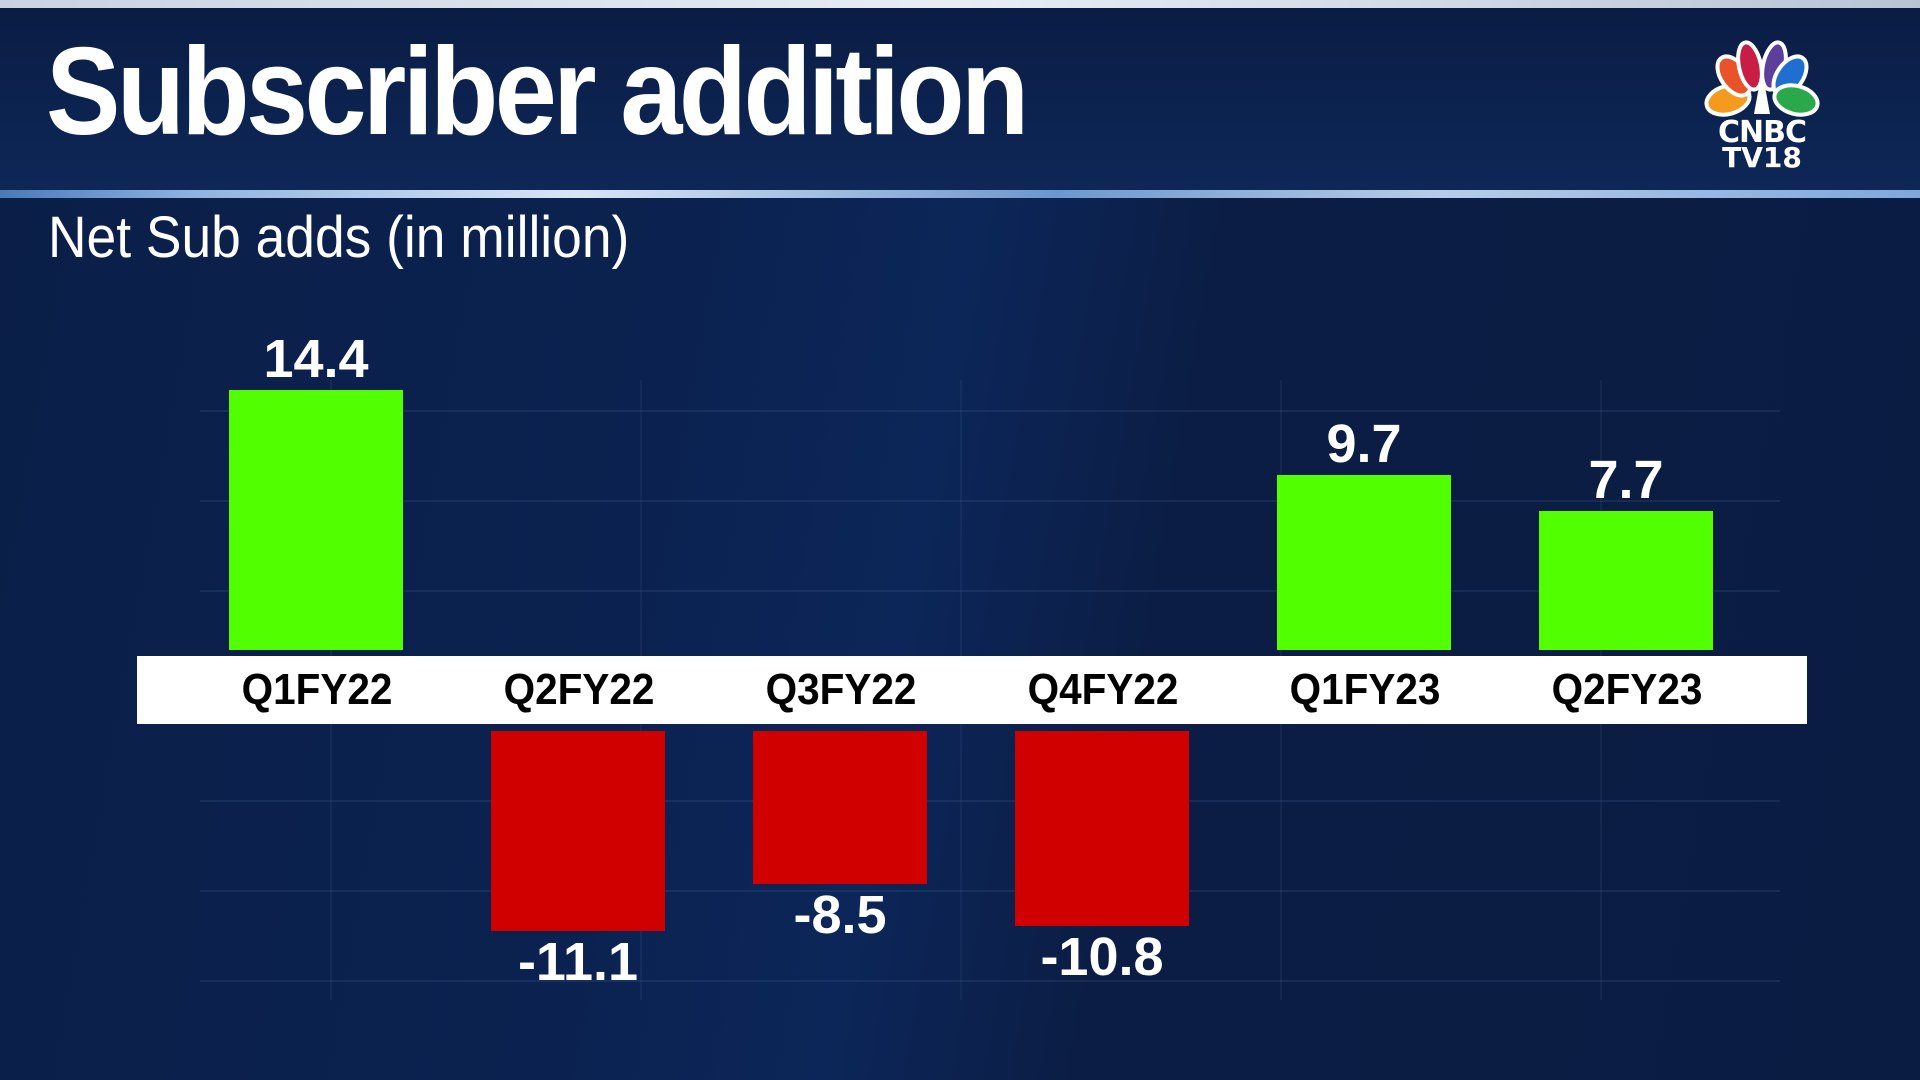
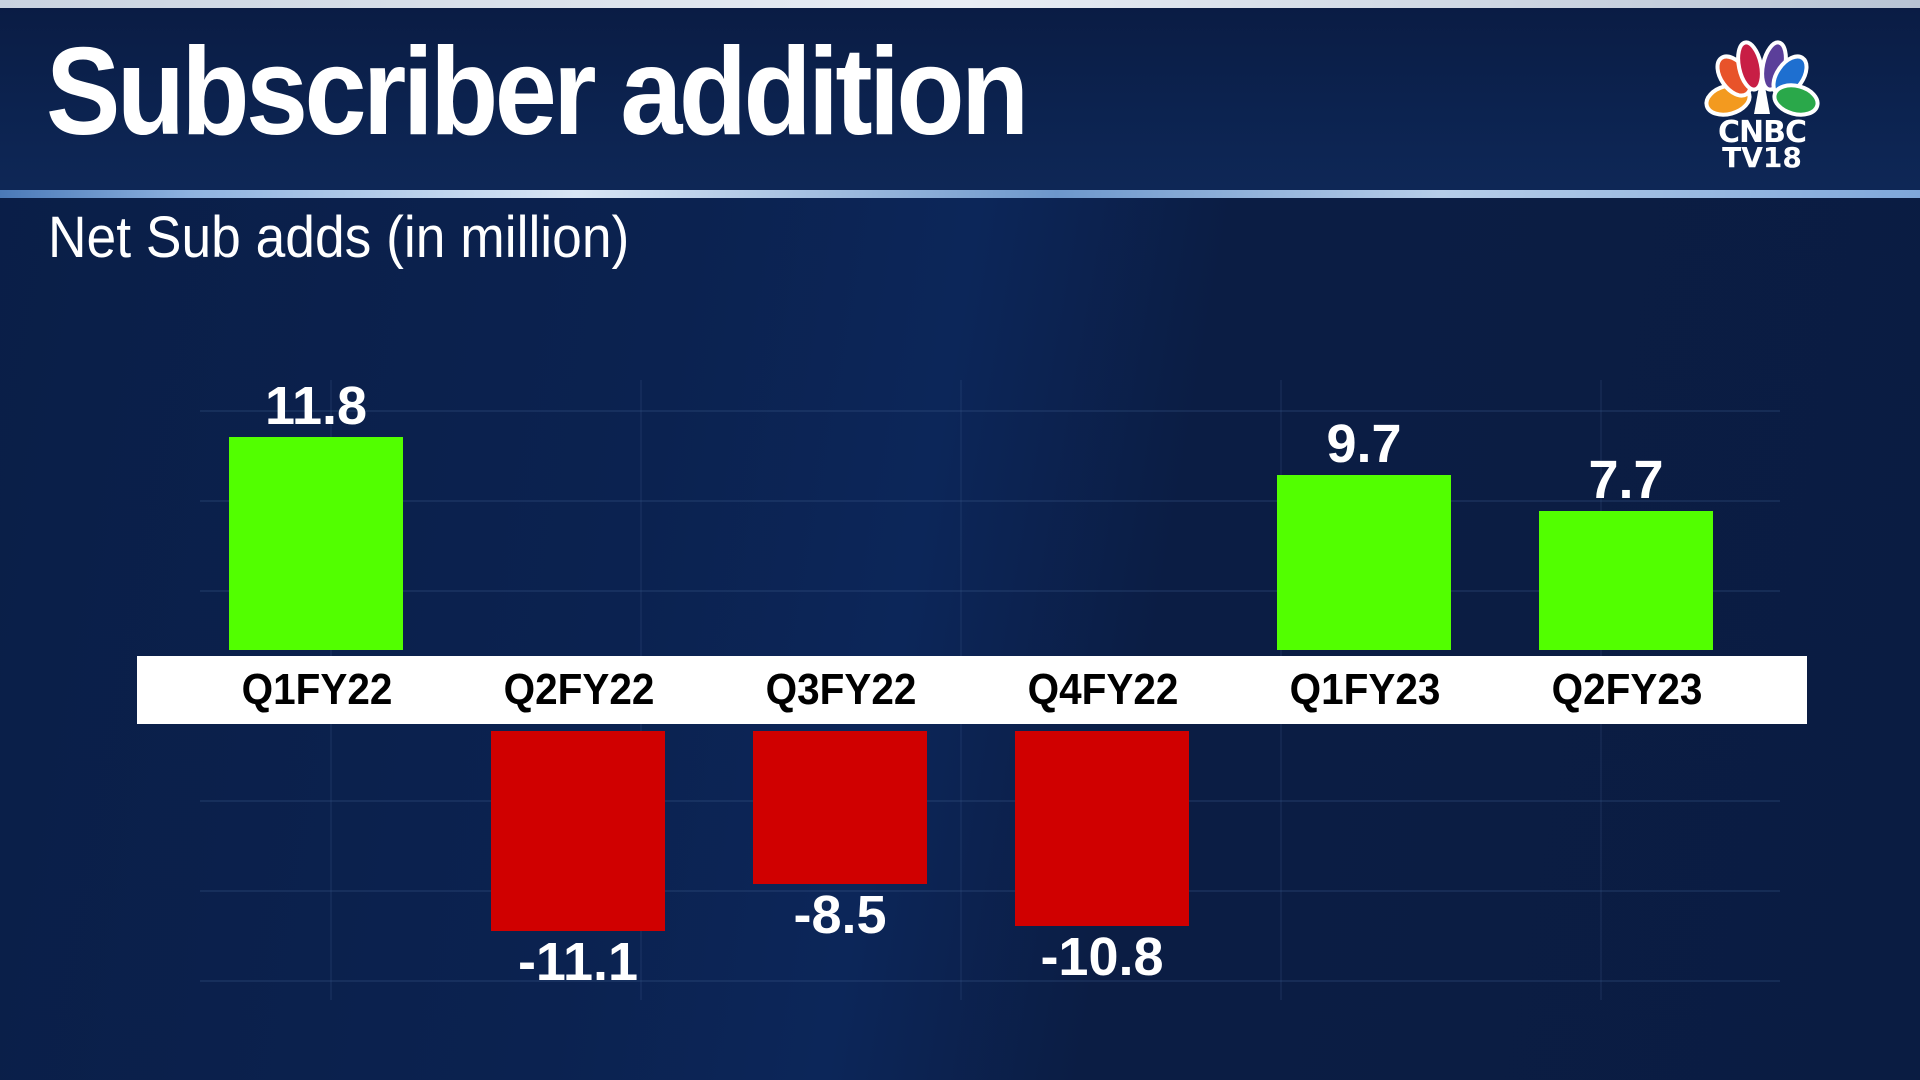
Q1FY22: 14.4 -> 11.8
